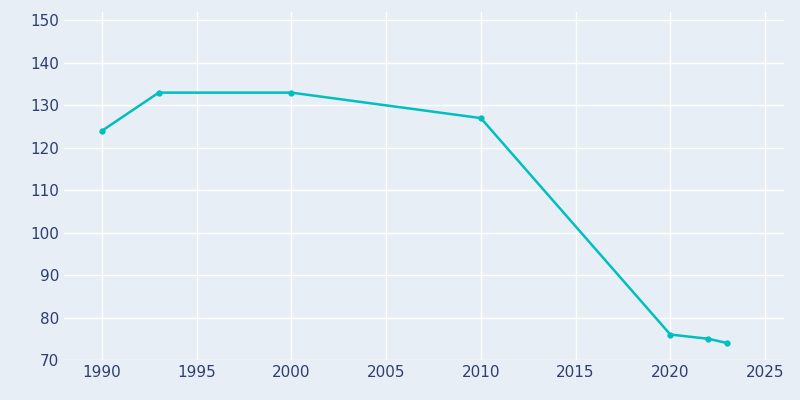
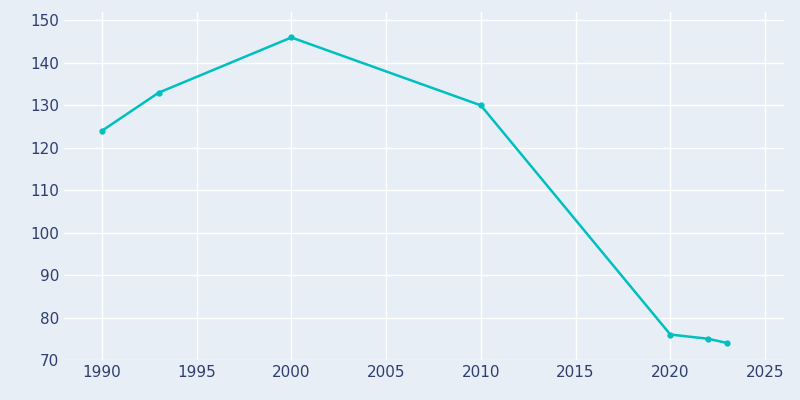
2000: 133 -> 146
2010: 127 -> 130
